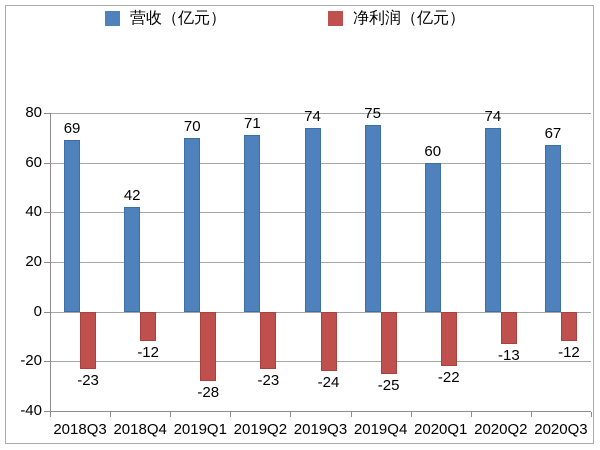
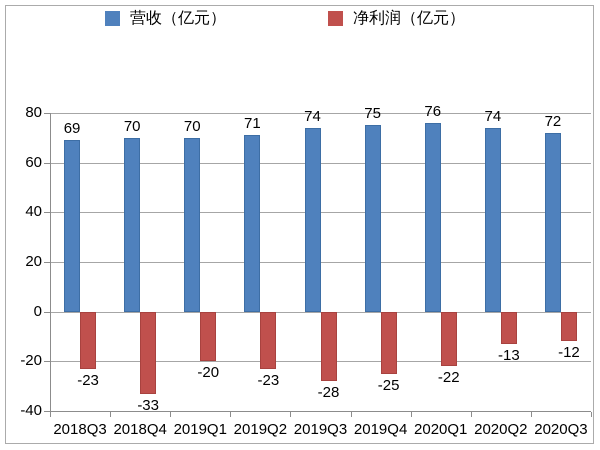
营收（亿元）/2018Q4: 42 -> 70
净利润（亿元）/2018Q4: -12 -> -33
净利润（亿元）/2019Q1: -28 -> -20
净利润（亿元）/2019Q3: -24 -> -28
营收（亿元）/2020Q1: 60 -> 76
营收（亿元）/2020Q3: 67 -> 72
